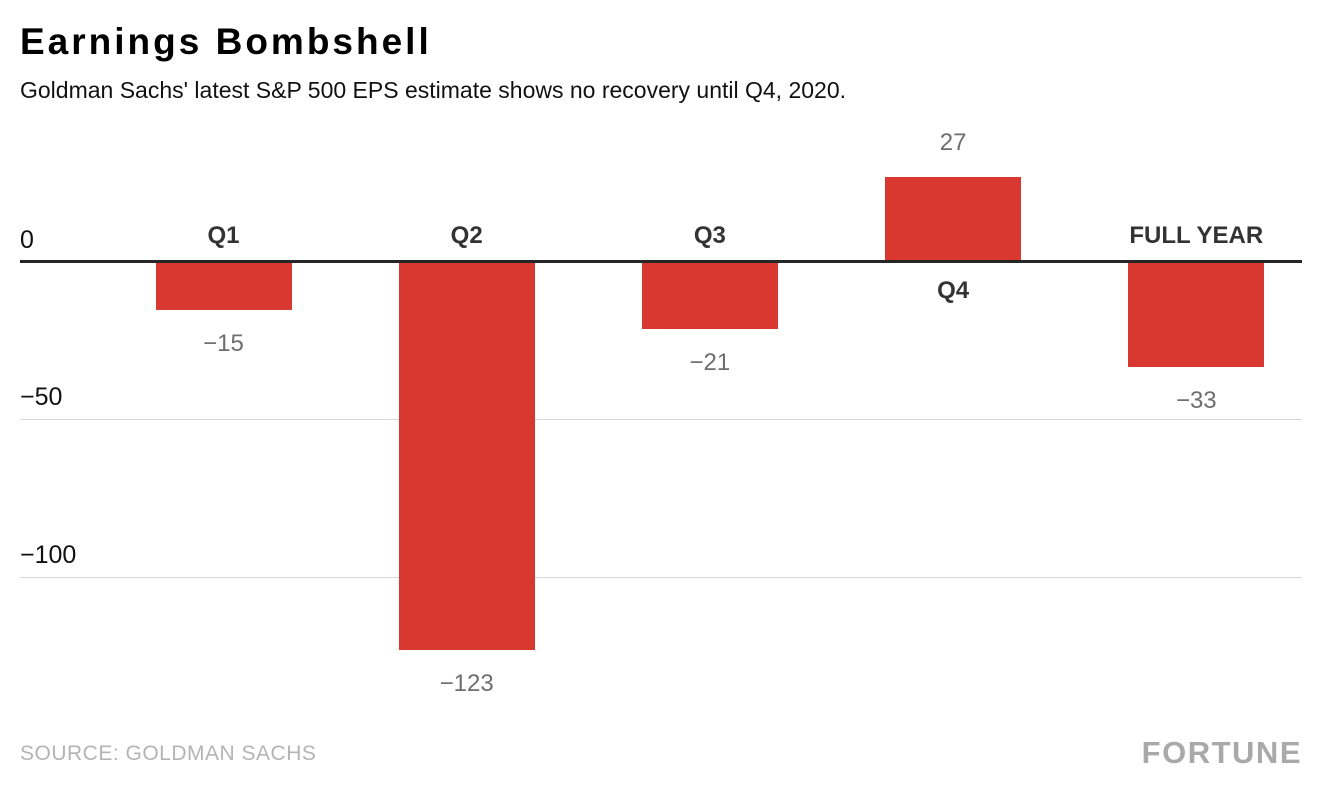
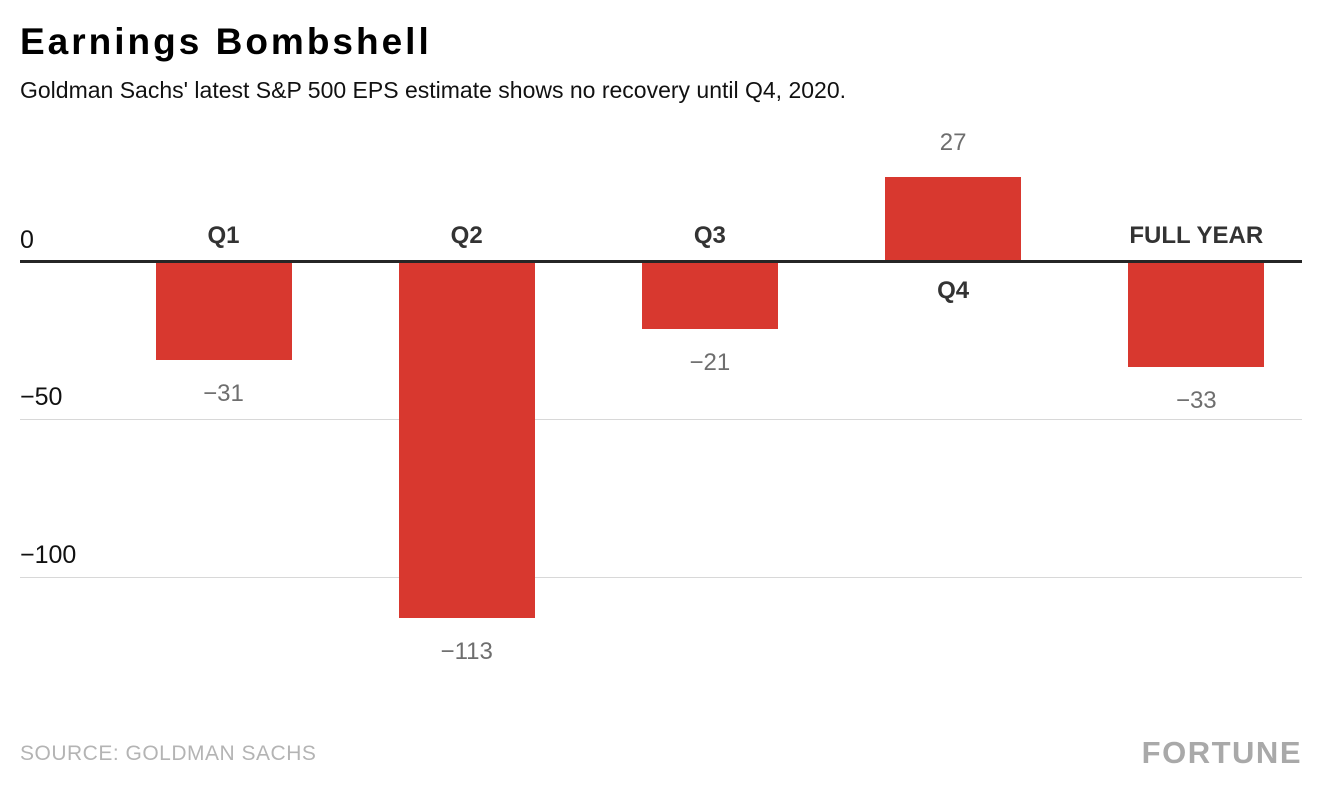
Q1: −15 -> −31
Q2: −123 -> −113
